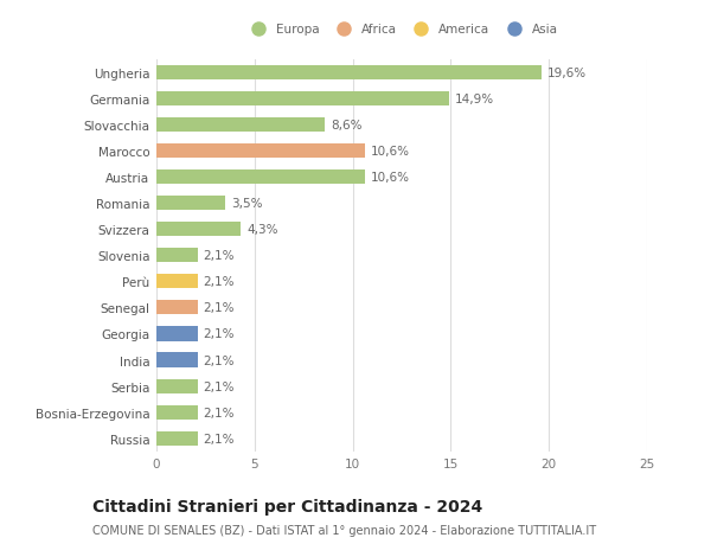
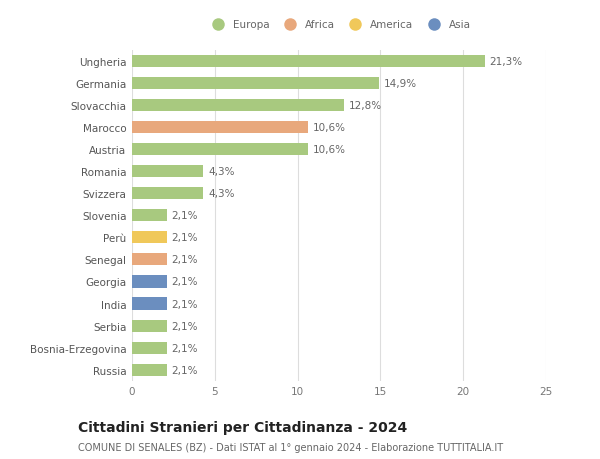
Ungheria: 19,6% -> 21,3%
Slovacchia: 8,6% -> 12,8%
Romania: 3,5% -> 4,3%
